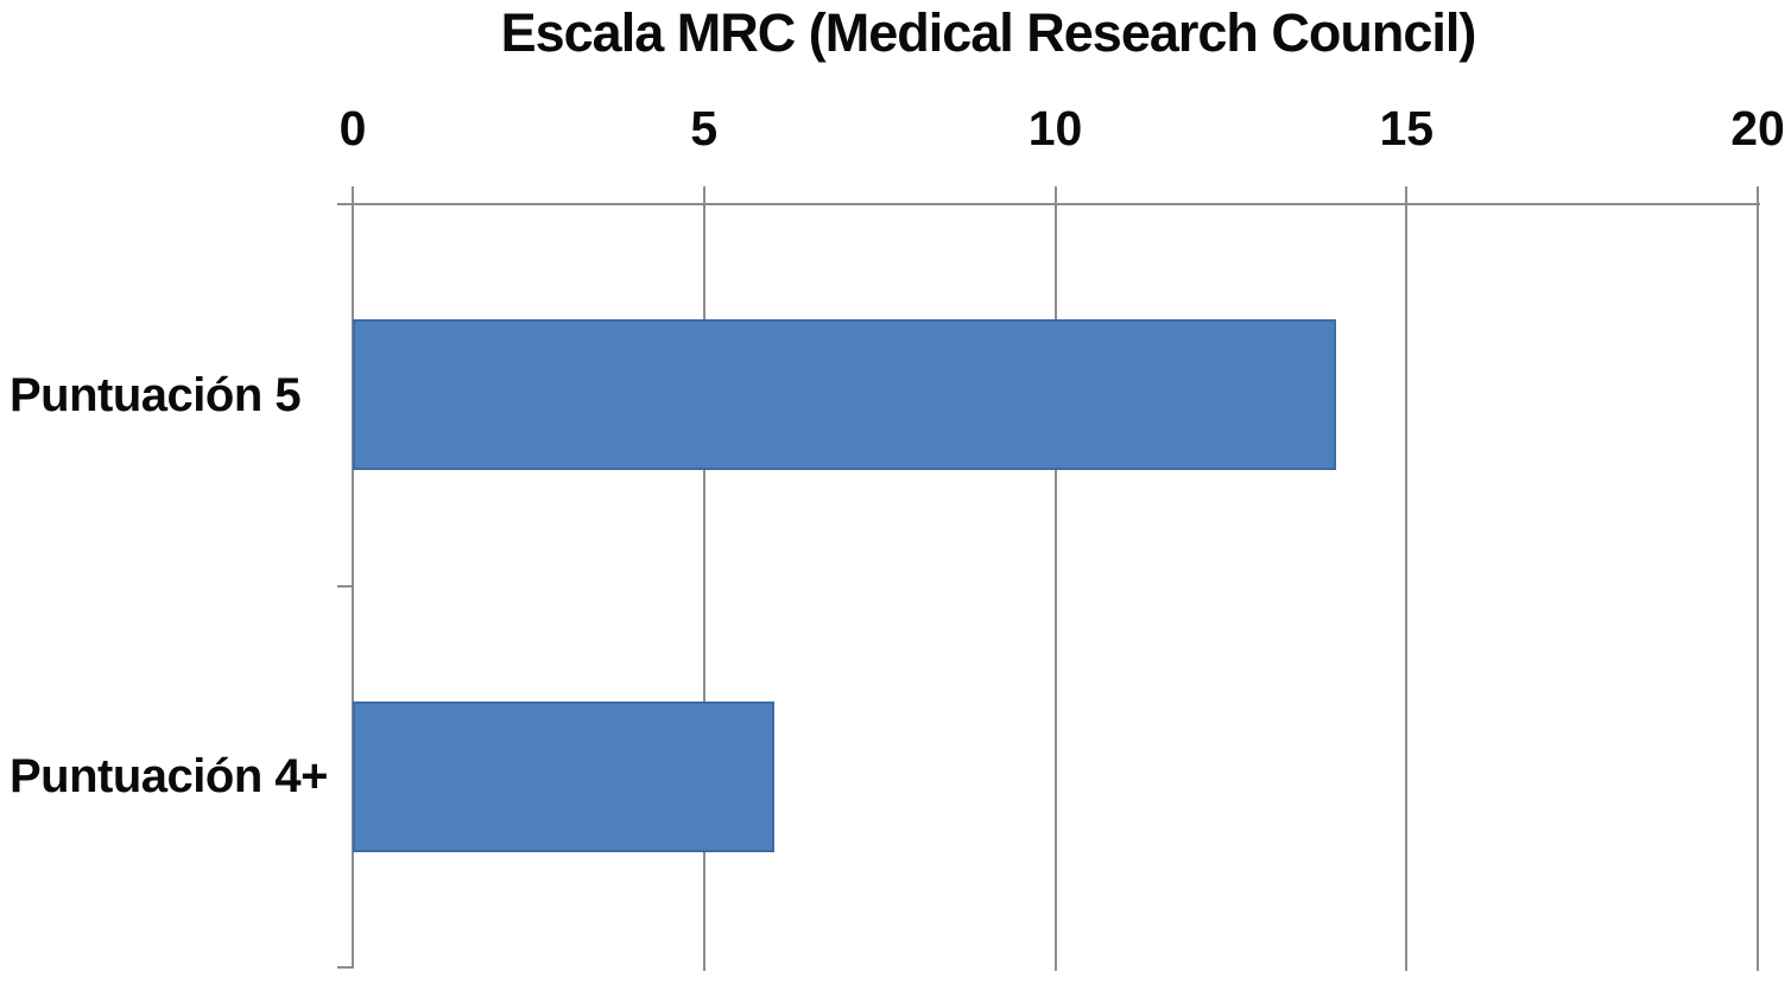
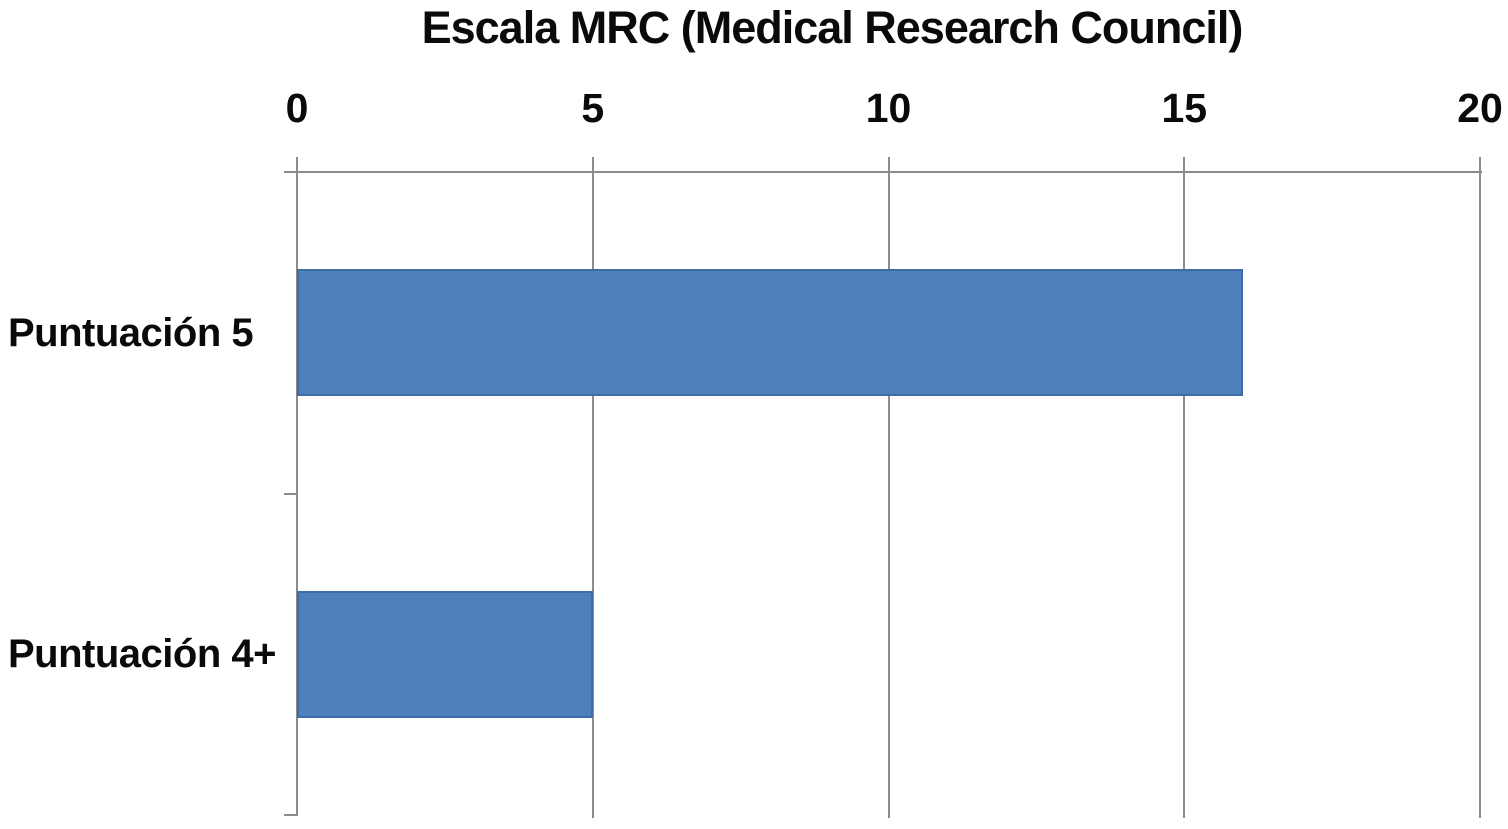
Puntuación 5: 14 -> 16
Puntuación 4+: 6 -> 5
